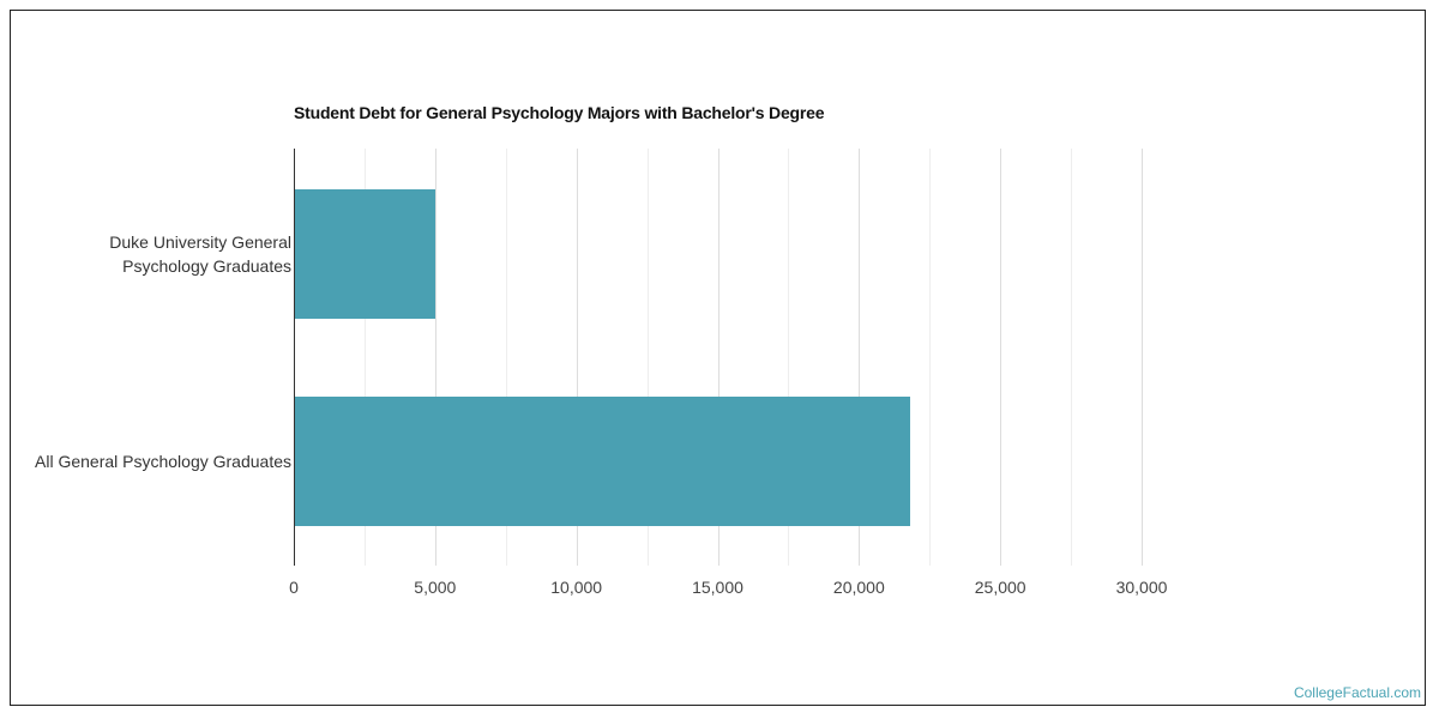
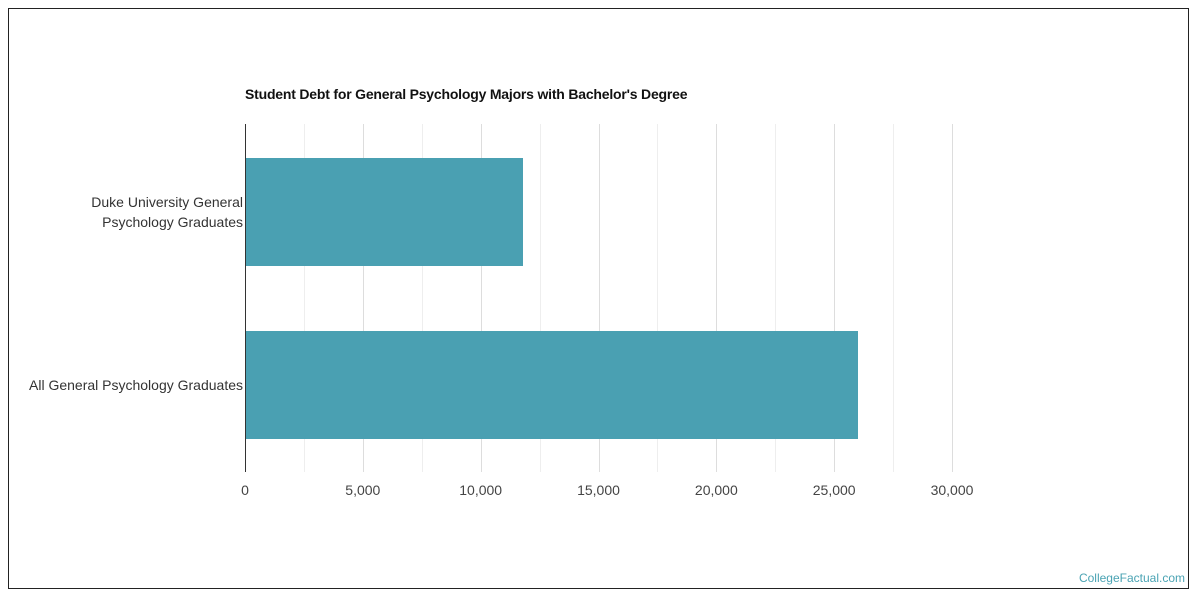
Duke University General Psychology Graduates: 5000 -> 11800
All General Psychology Graduates: 21800 -> 26000
